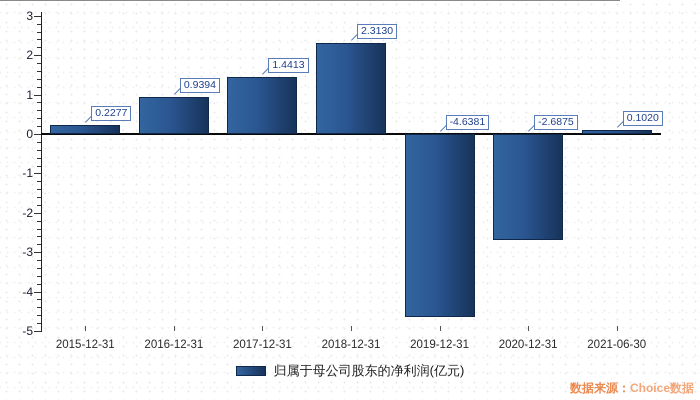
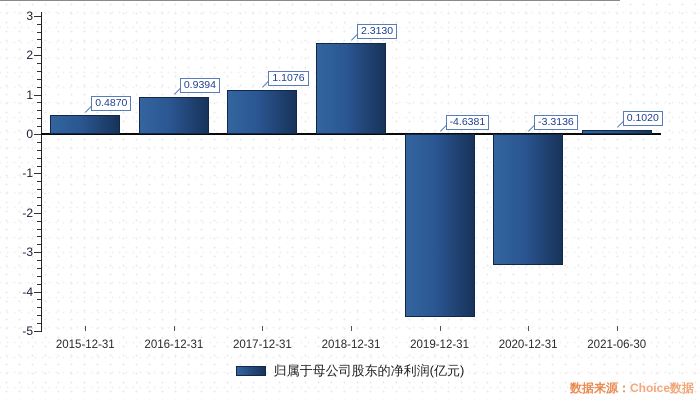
2015-12-31: 0.2277 -> 0.4870
2017-12-31: 1.4413 -> 1.1076
2020-12-31: -2.6875 -> -3.3136
